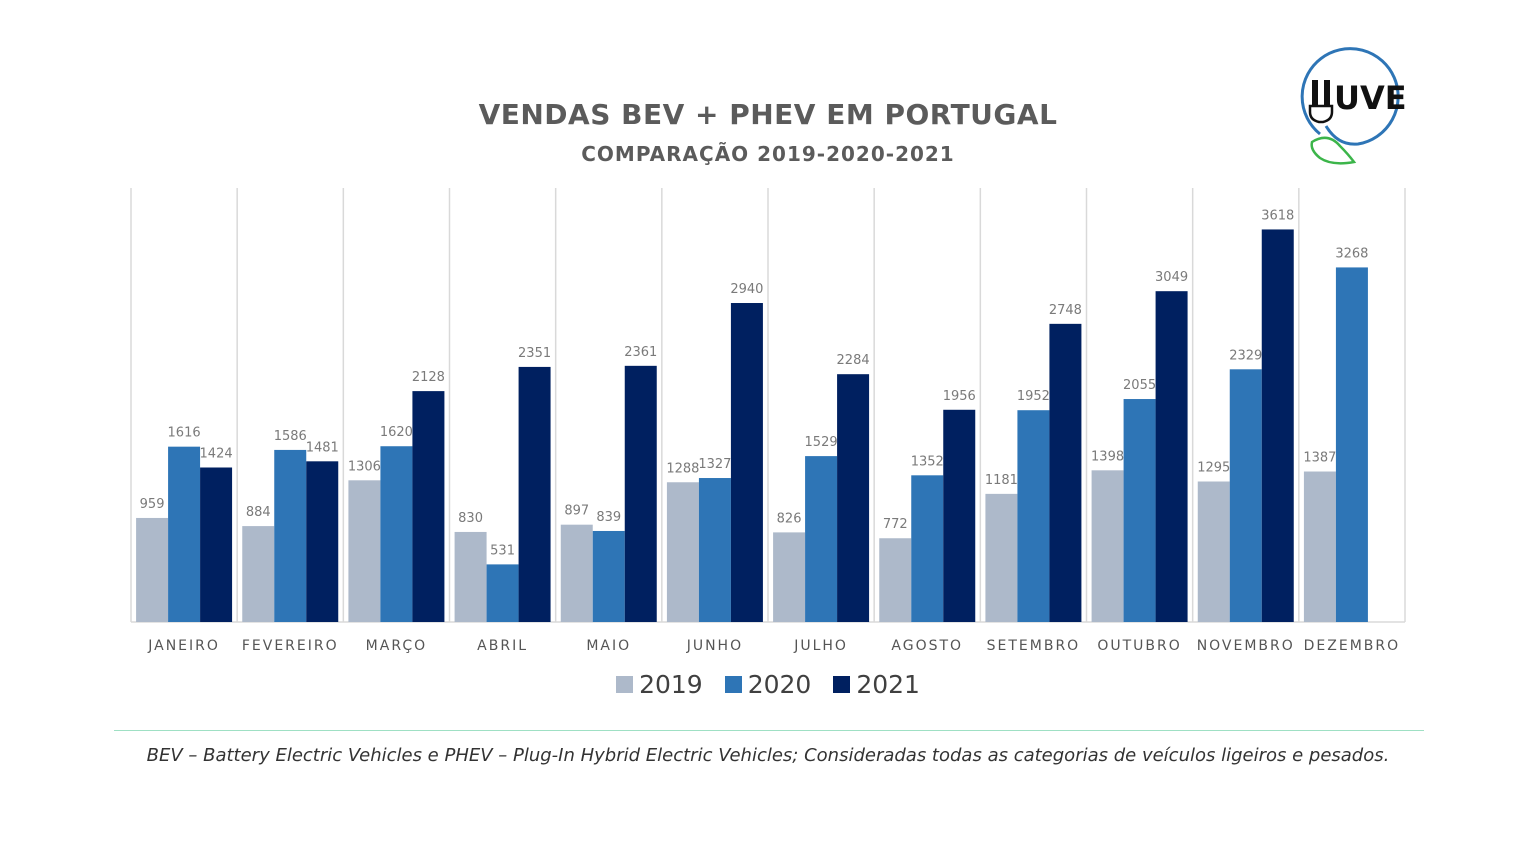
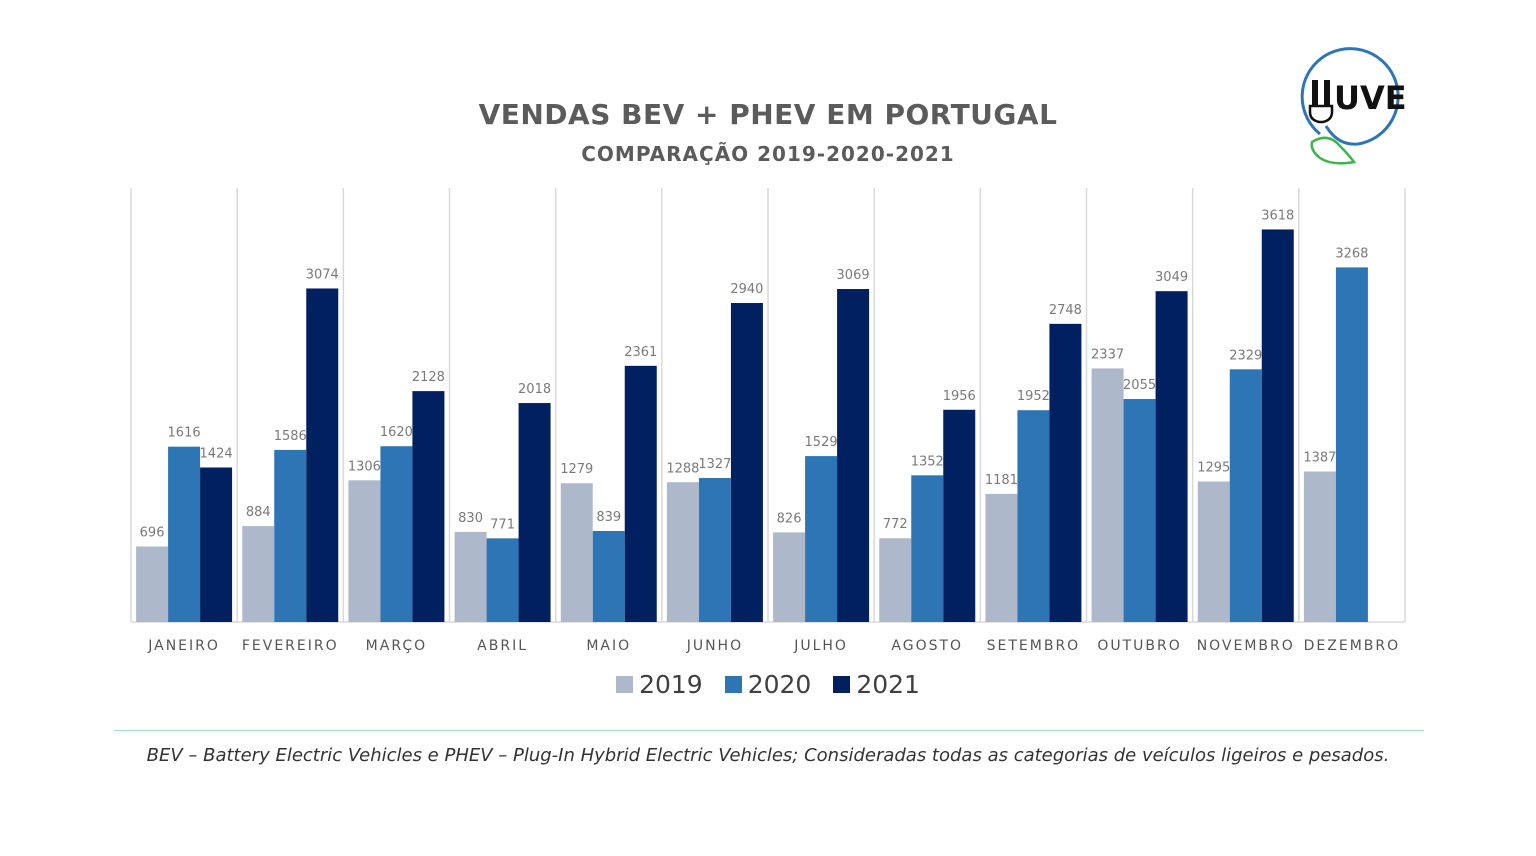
2019/JANEIRO: 959 -> 696
2021/FEVEREIRO: 1481 -> 3074
2020/ABRIL: 531 -> 771
2021/ABRIL: 2351 -> 2018
2019/MAIO: 897 -> 1279
2021/JULHO: 2284 -> 3069
2019/OUTUBRO: 1398 -> 2337
